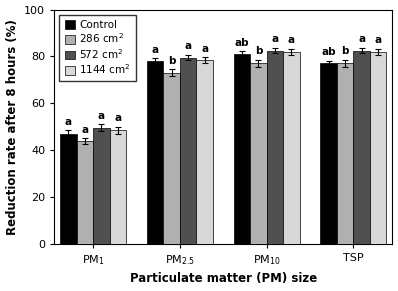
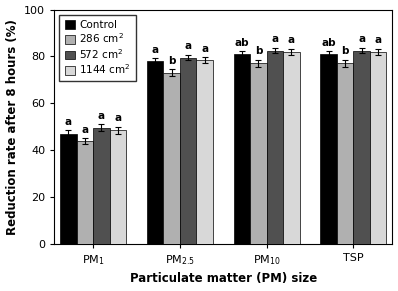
Control/TSP: 77 -> 81
